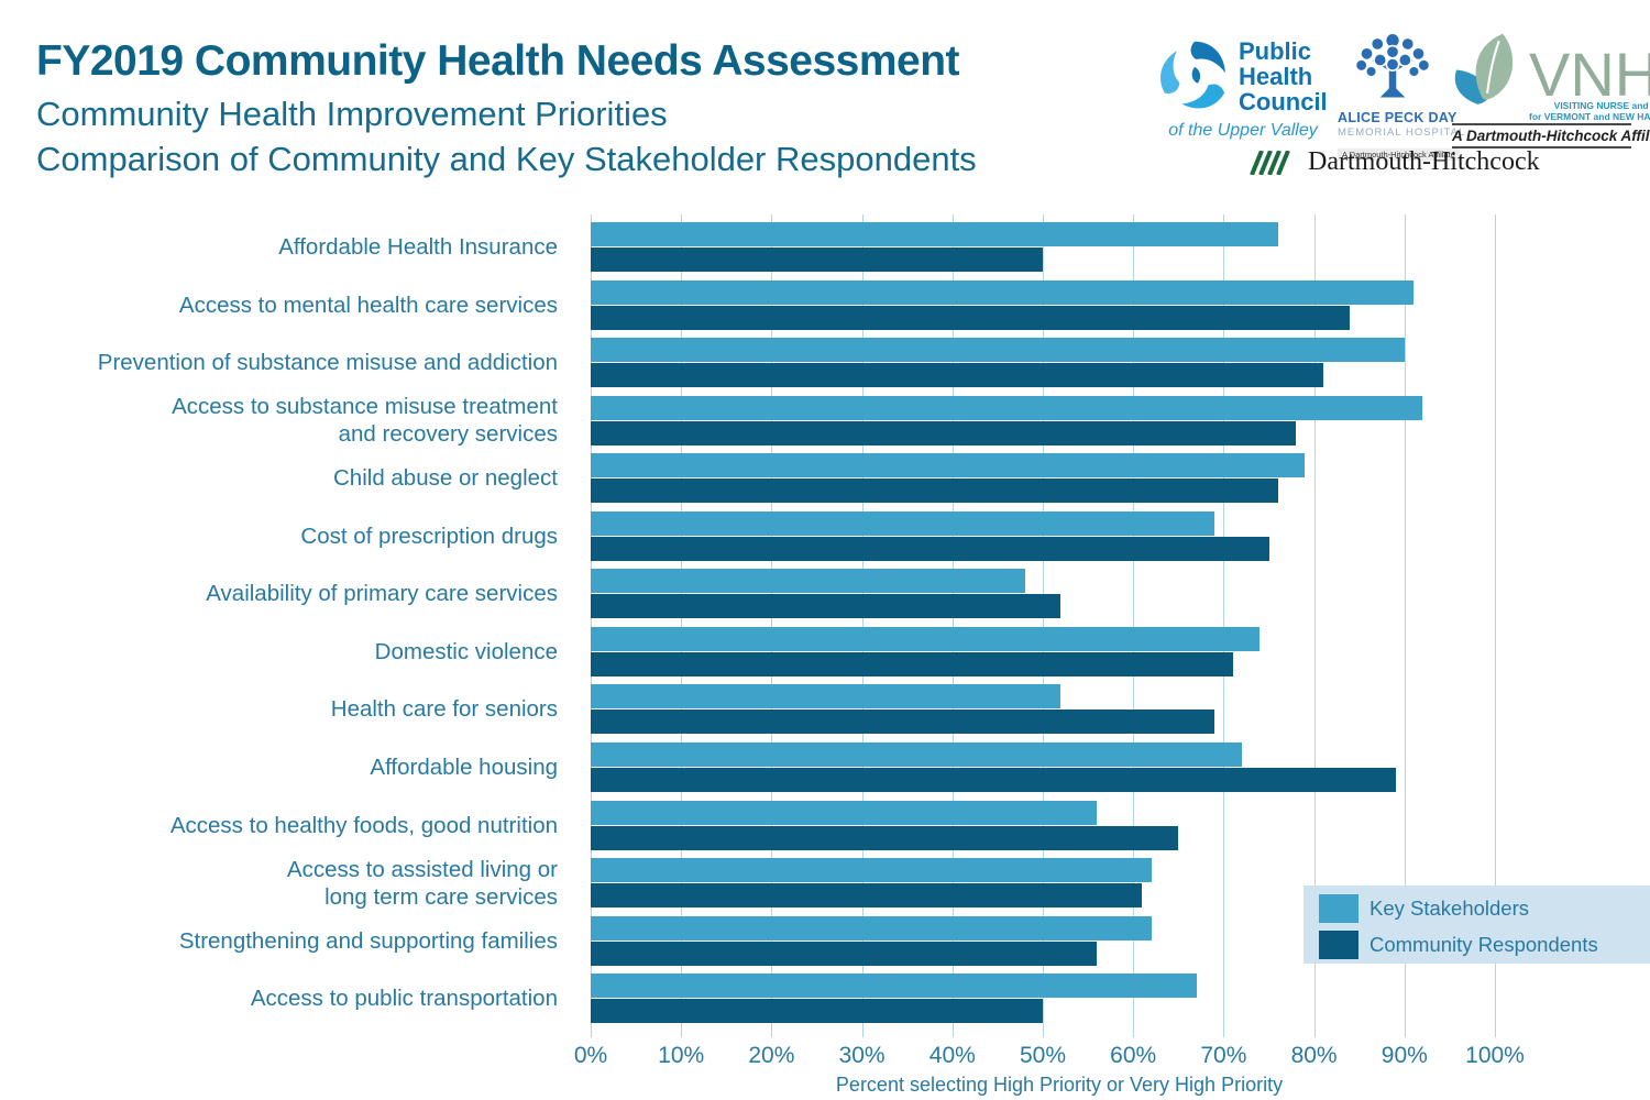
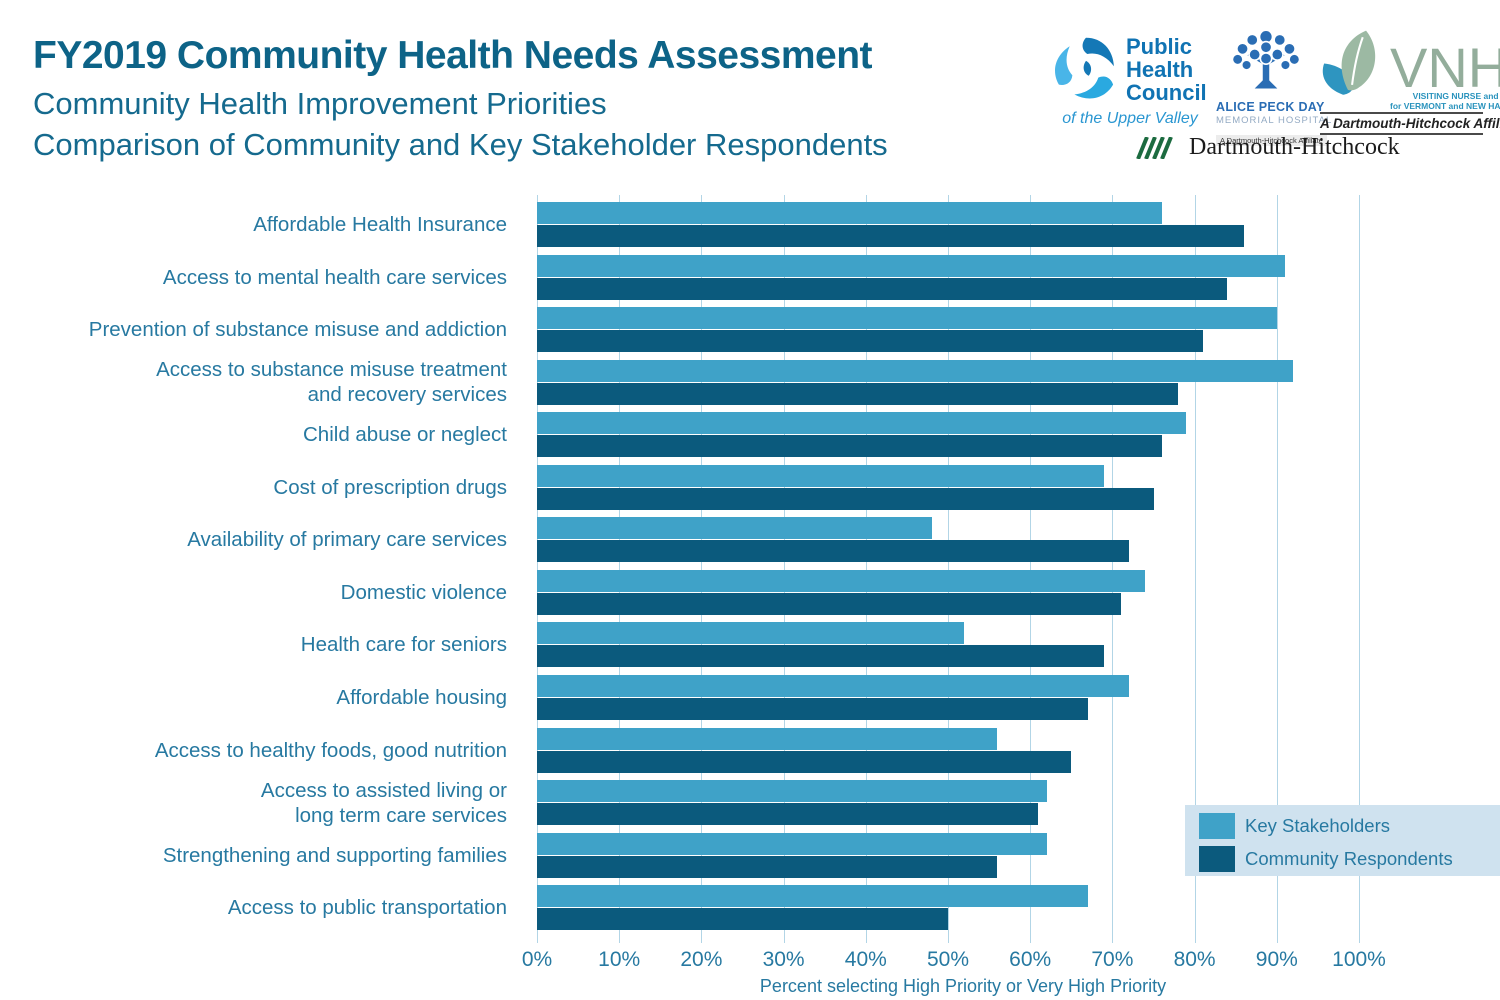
Community Respondents/Affordable Health Insurance: 50% -> 86%
Community Respondents/Availability of primary care services: 52% -> 72%
Community Respondents/Affordable housing: 89% -> 67%
